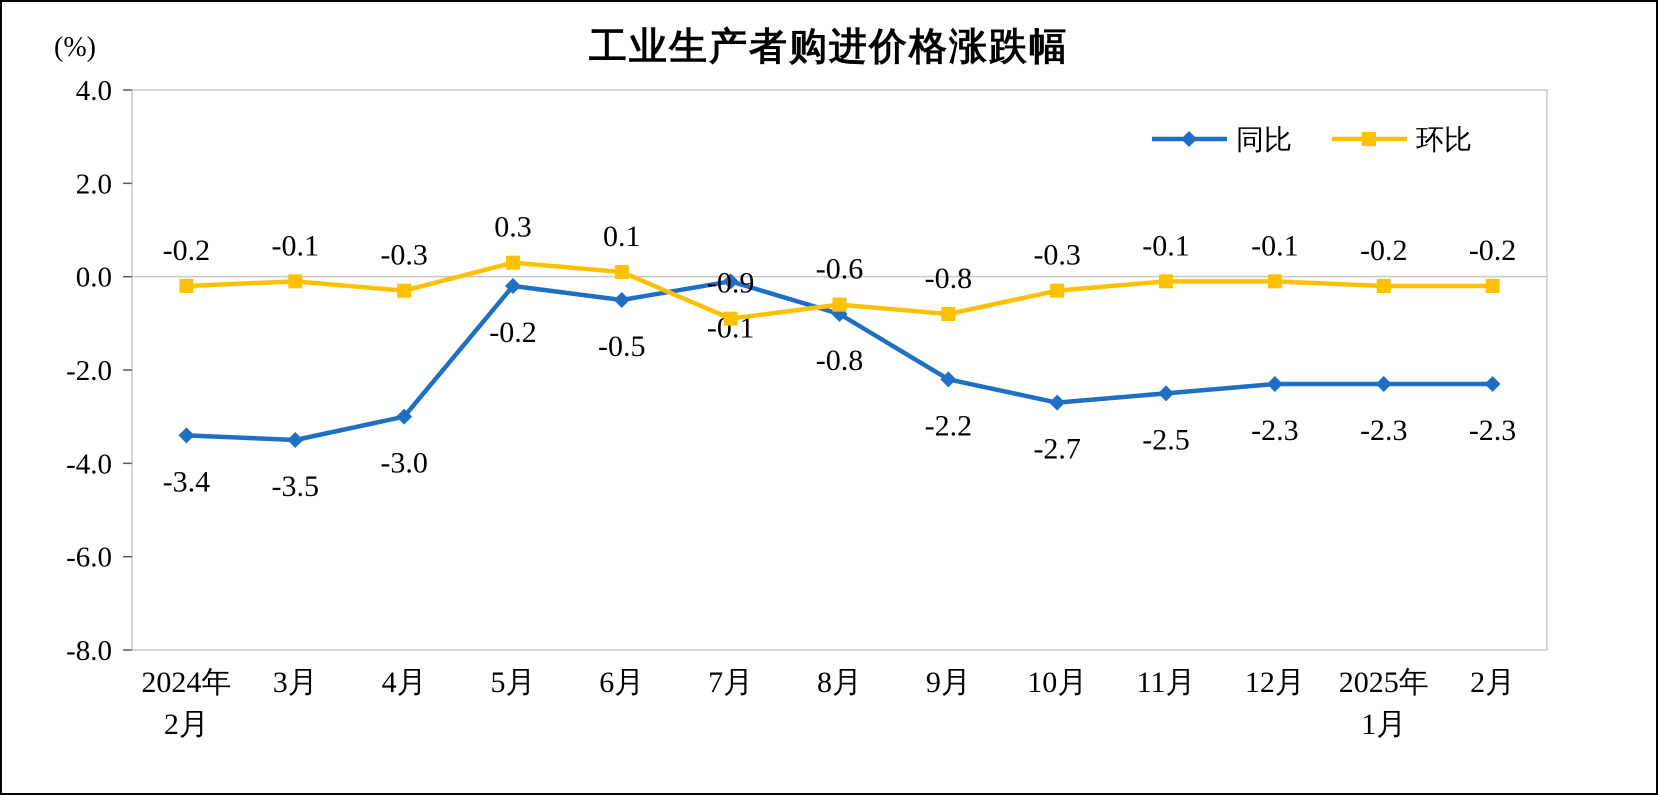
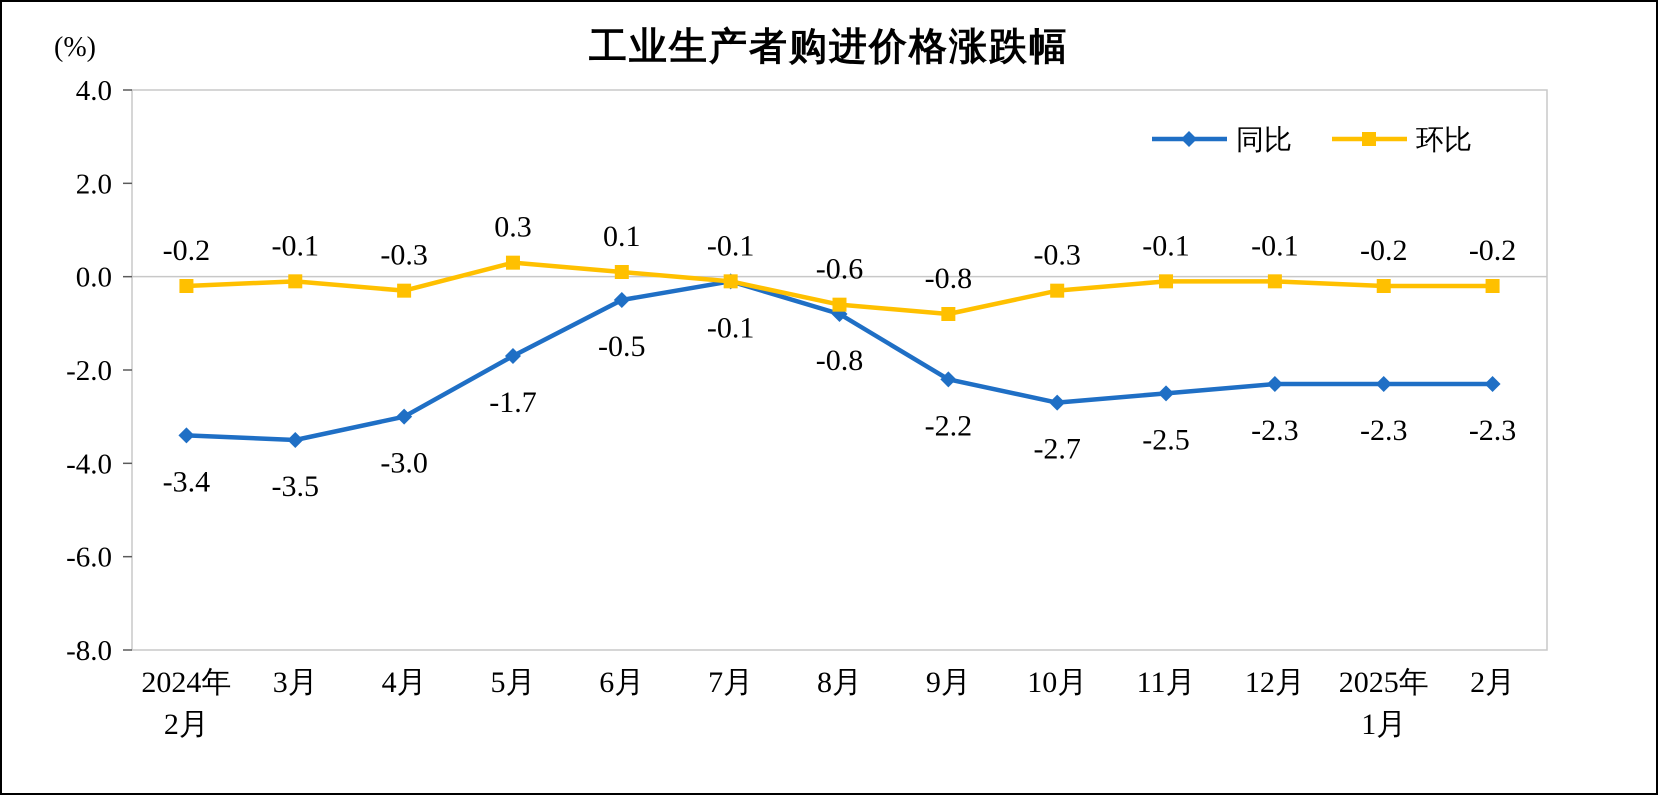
同比/5月: -0.2 -> -1.7
环比/7月: -0.9 -> -0.1
